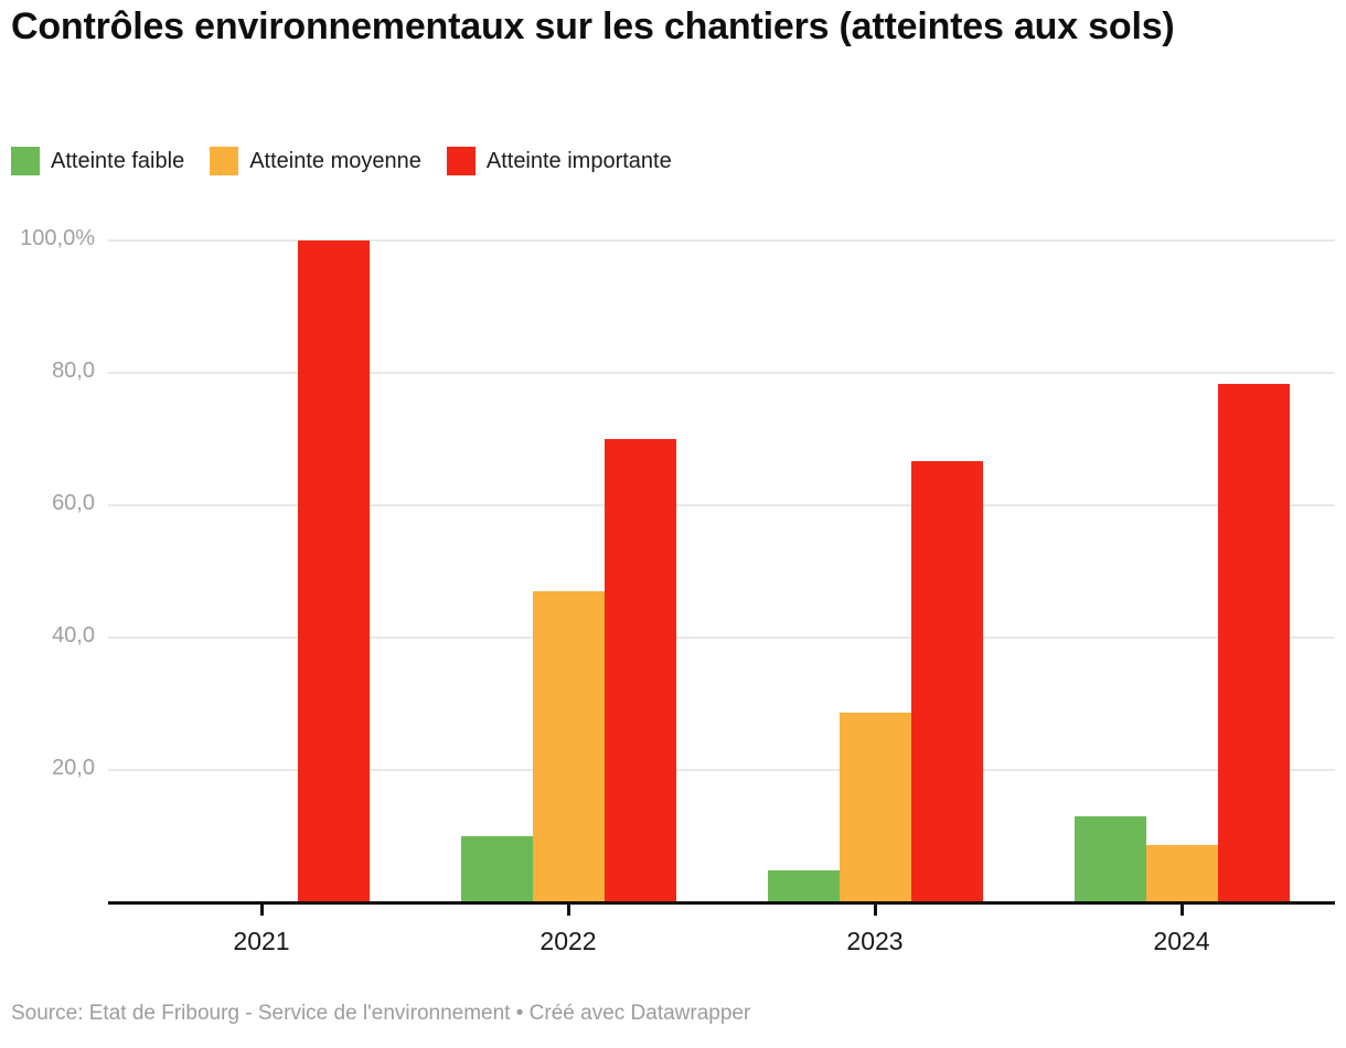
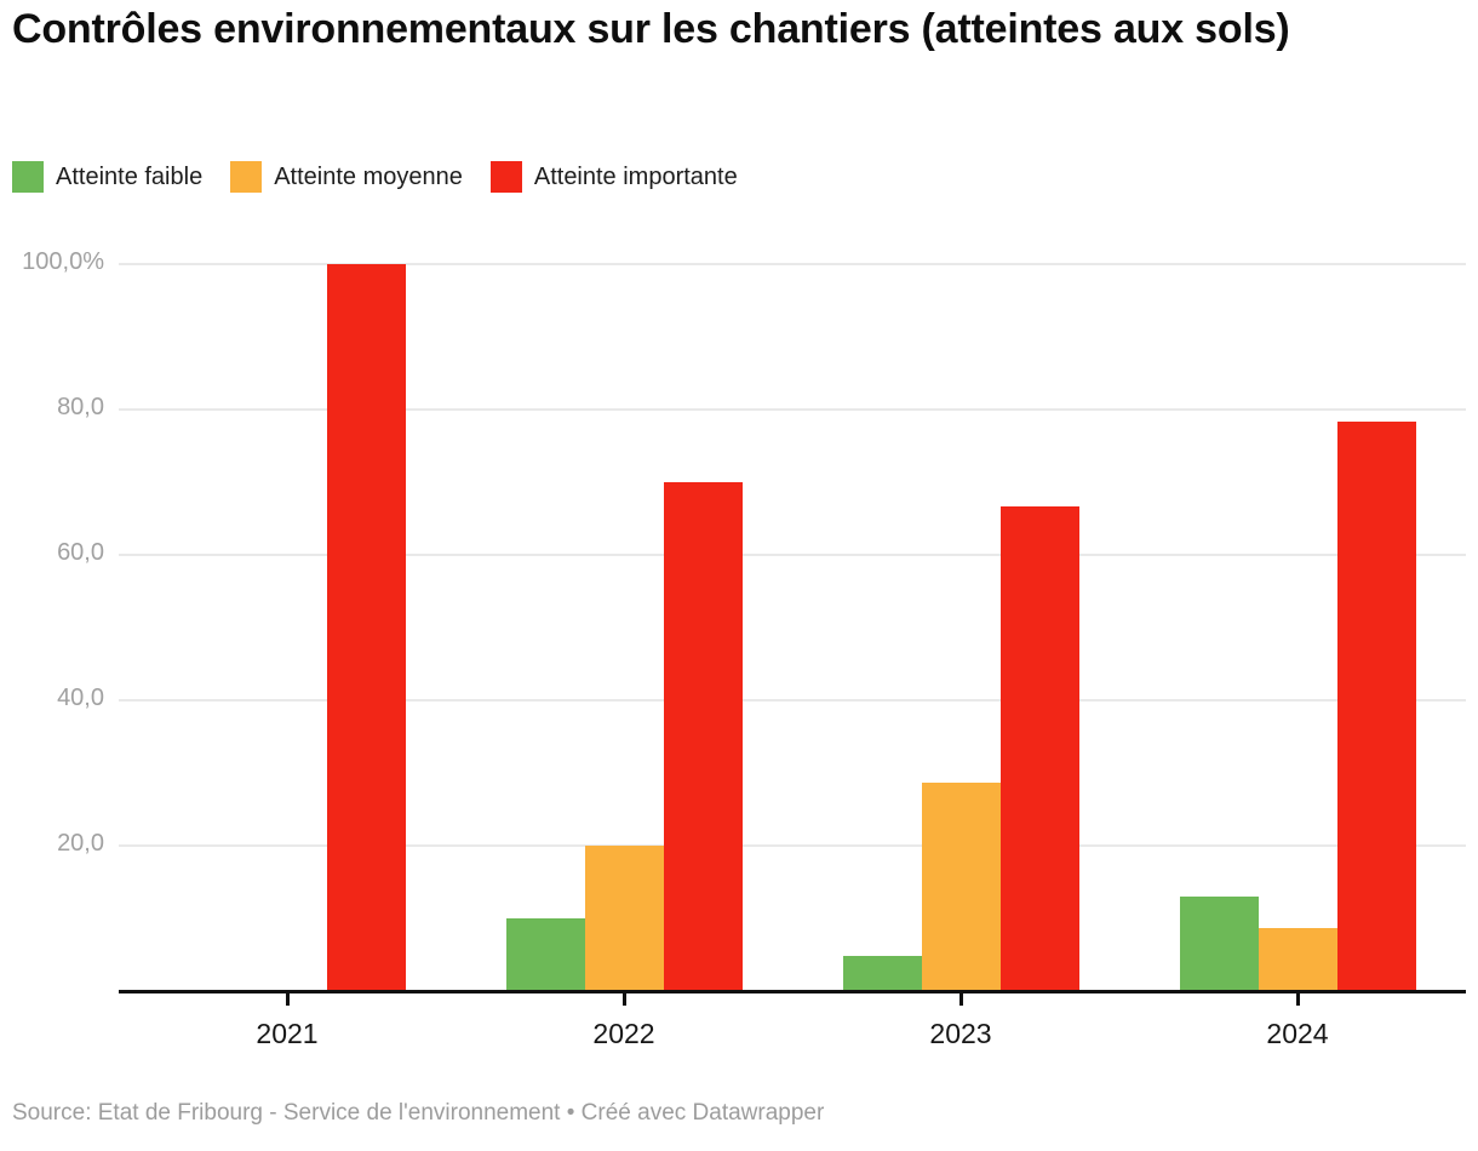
Atteinte moyenne/2022: 47% -> 20%
